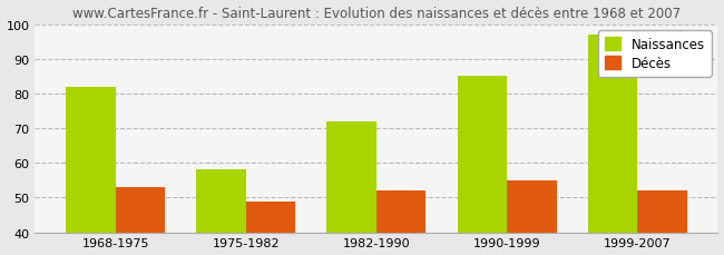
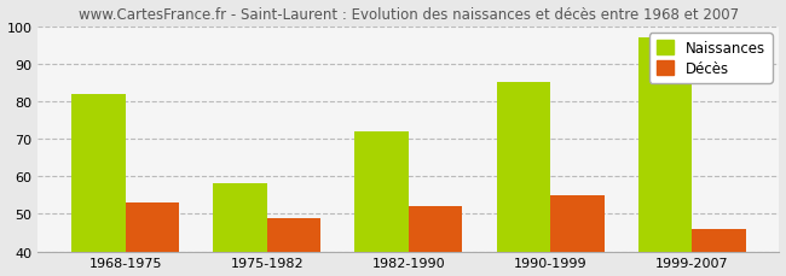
Décès/1999-2007: 52 -> 46
